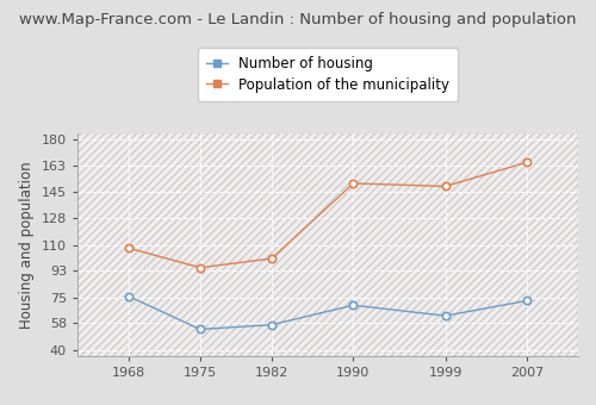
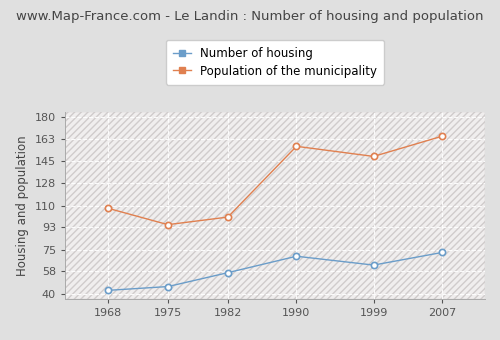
Number of housing/1968: 76 -> 43
Number of housing/1975: 54 -> 46
Population of the municipality/1990: 151 -> 157
